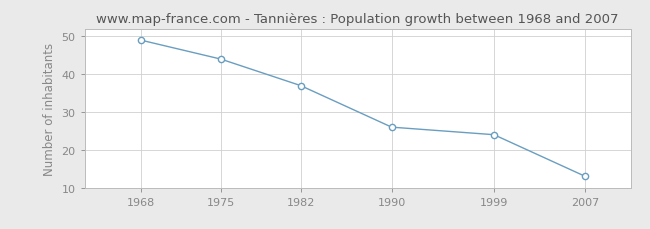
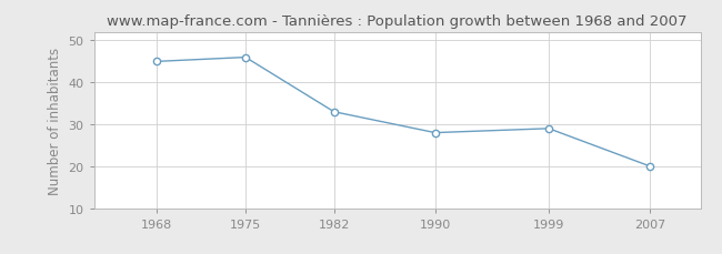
1968: 49 -> 45
1975: 44 -> 46
1982: 37 -> 33
1990: 26 -> 28
1999: 24 -> 29
2007: 13 -> 20
